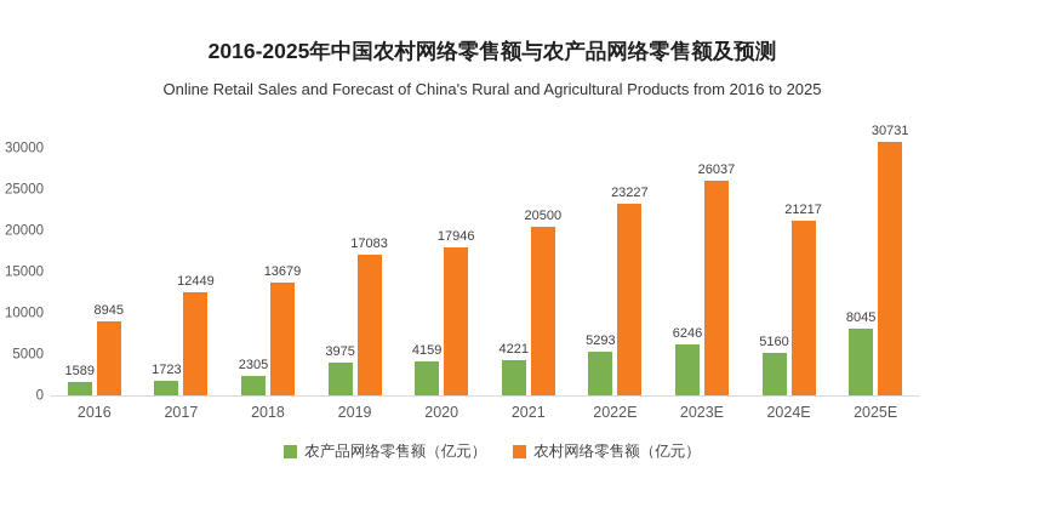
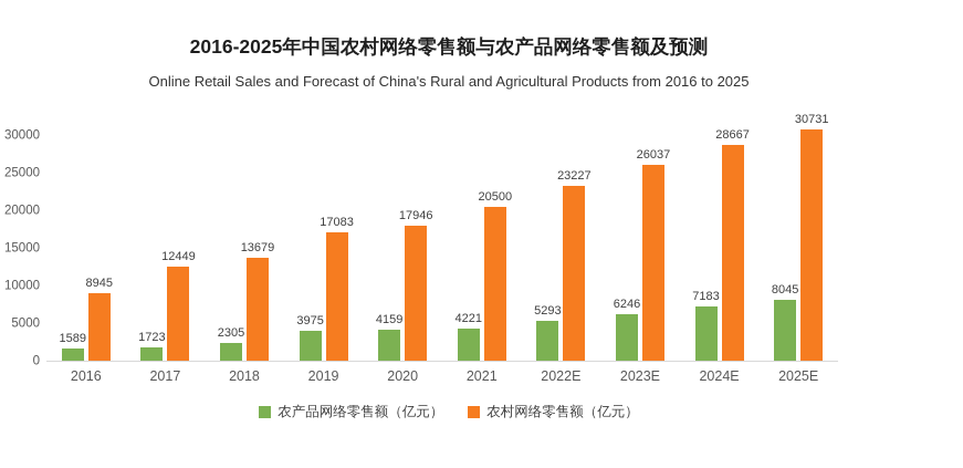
农产品网络零售额（亿元）/2024E: 5160 -> 7183
农村网络零售额（亿元）/2024E: 21217 -> 28667
